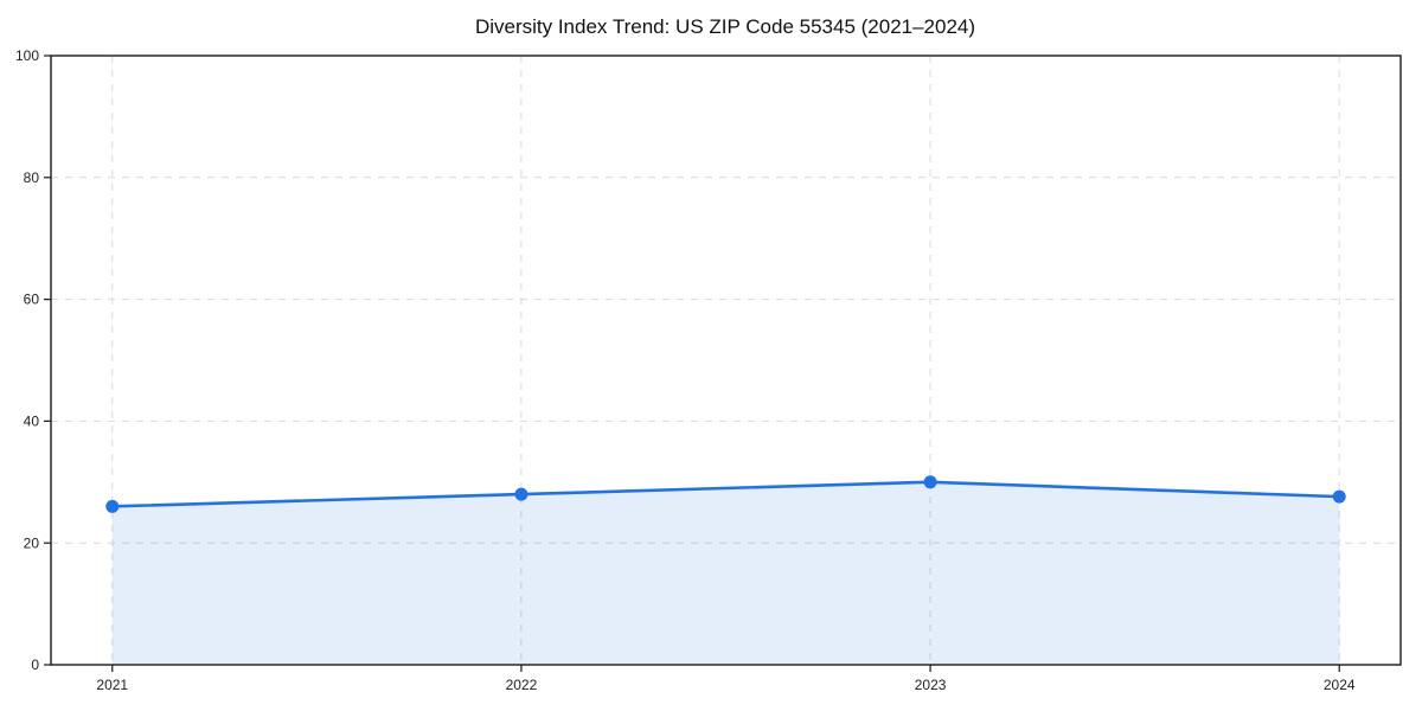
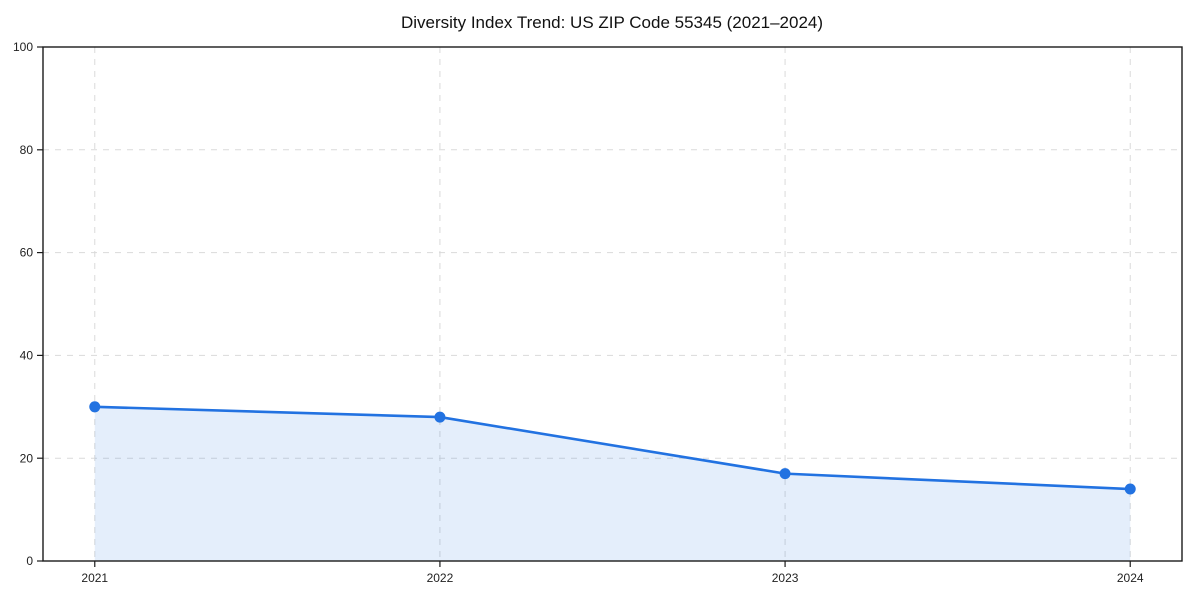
2021: 26 -> 30
2023: 30 -> 17
2024: 28 -> 14
